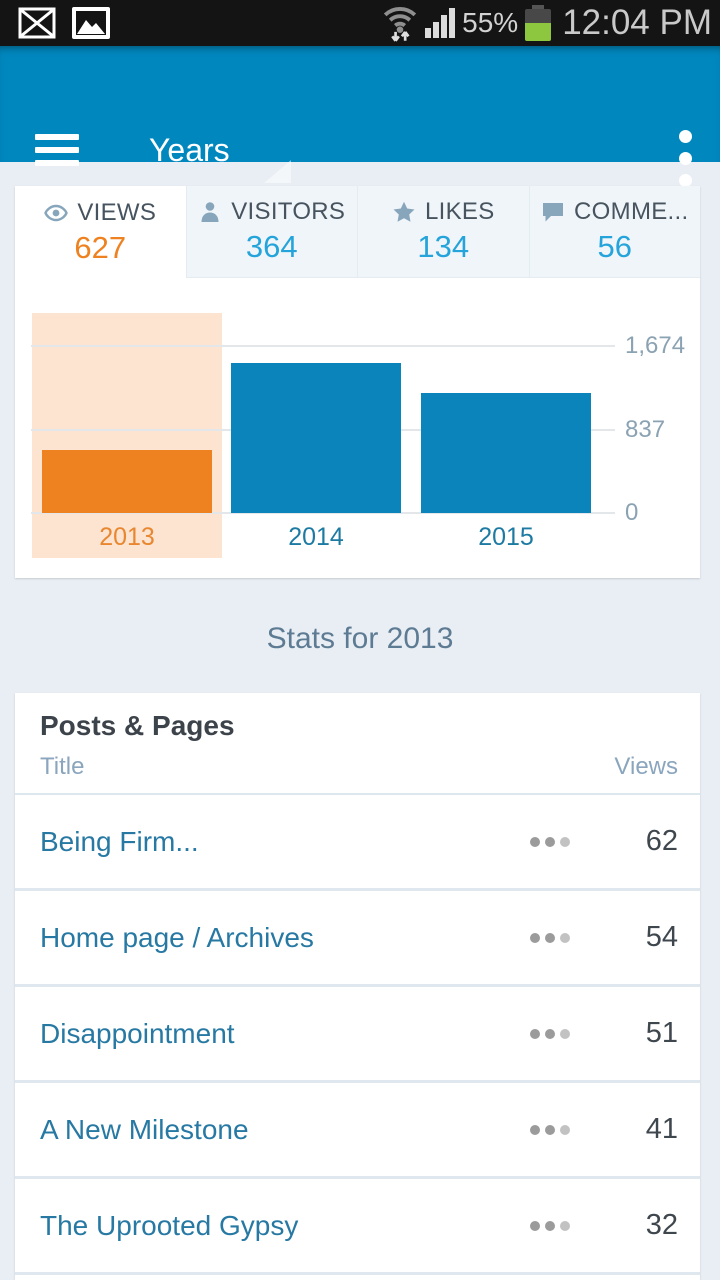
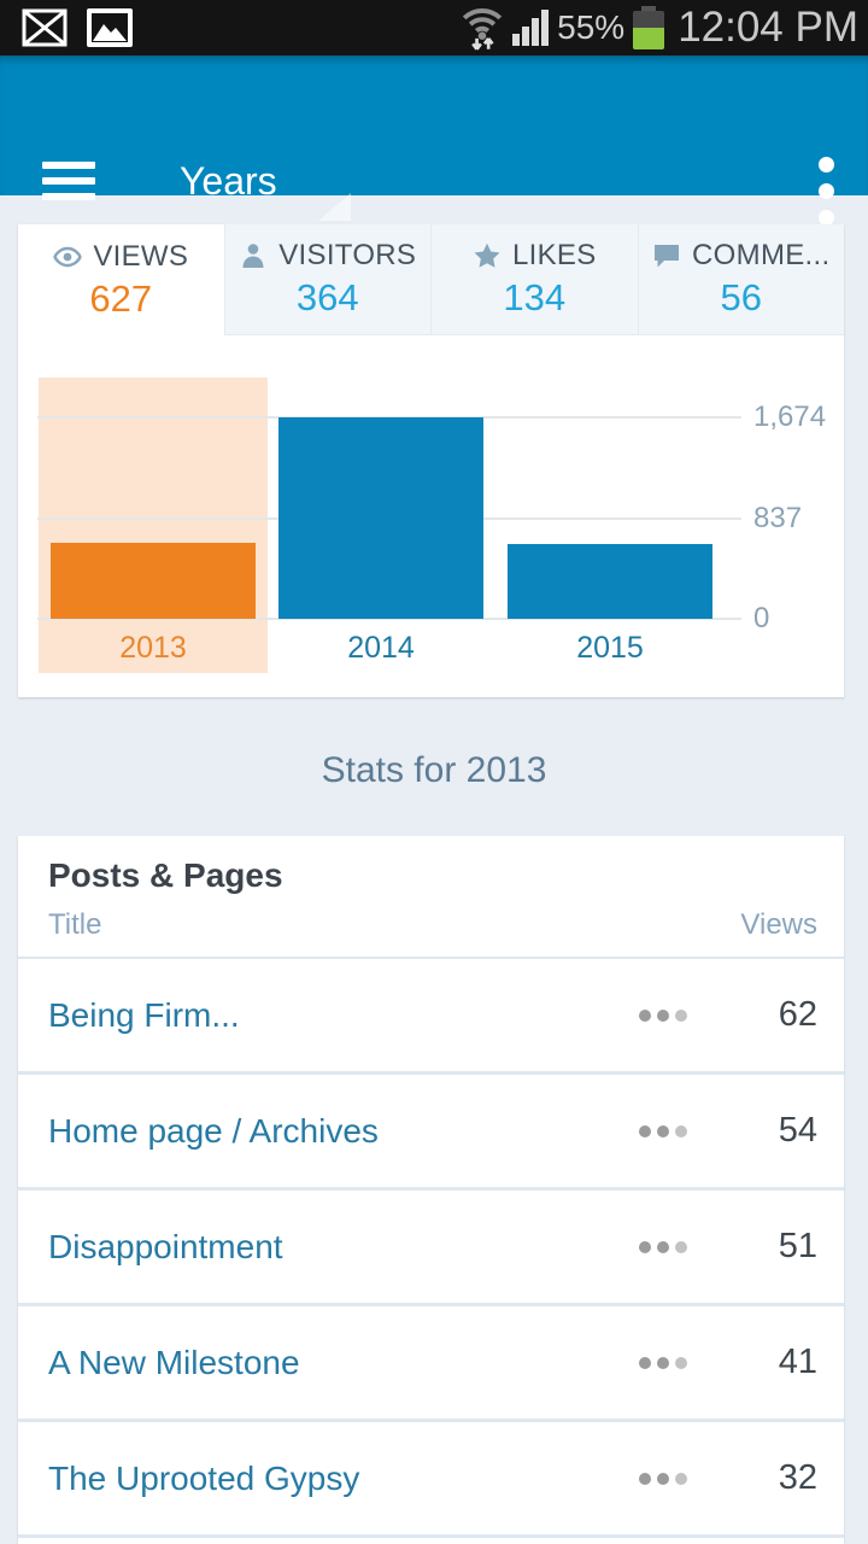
2014: 1500 -> 1700
2015: 1200 -> 600
